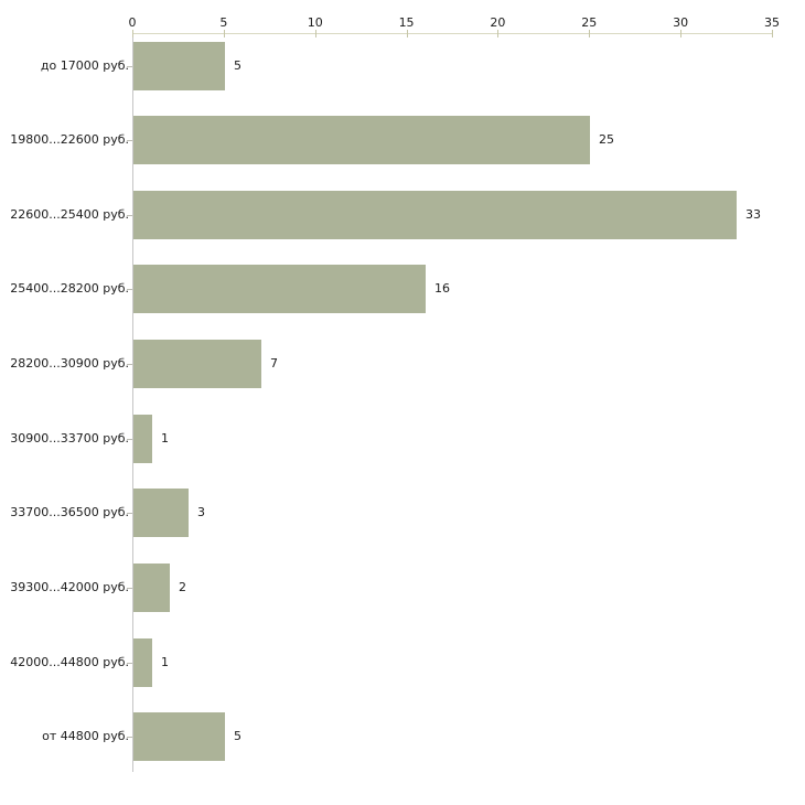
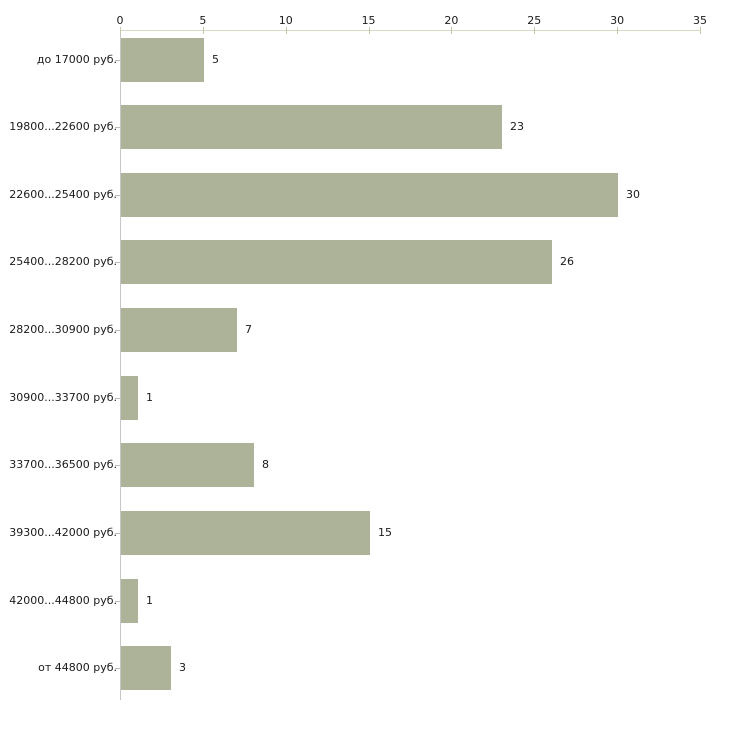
19800...22600 руб.: 25 -> 23
22600...25400 руб.: 33 -> 30
25400...28200 руб.: 16 -> 26
33700...36500 руб.: 3 -> 8
39300...42000 руб.: 2 -> 15
от 44800 руб.: 5 -> 3
